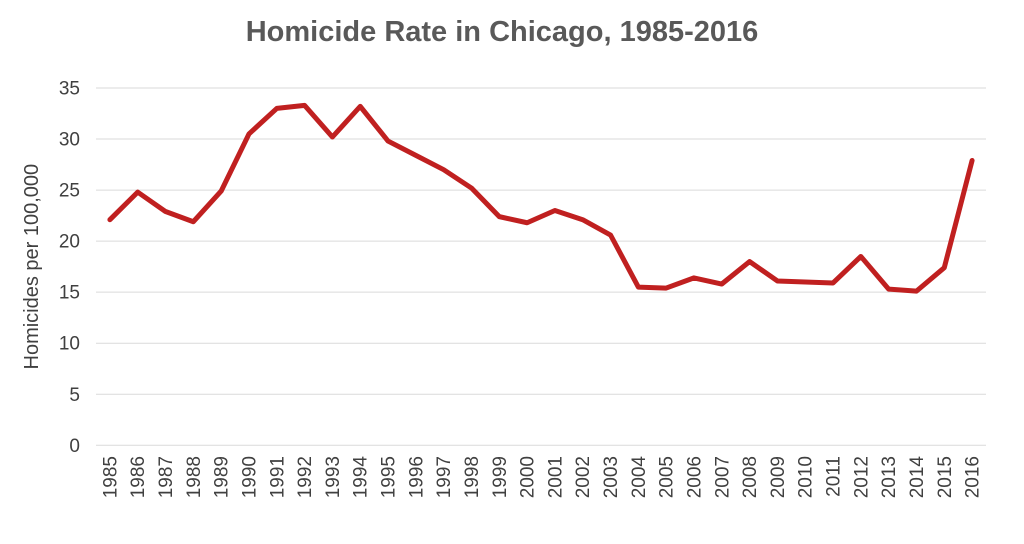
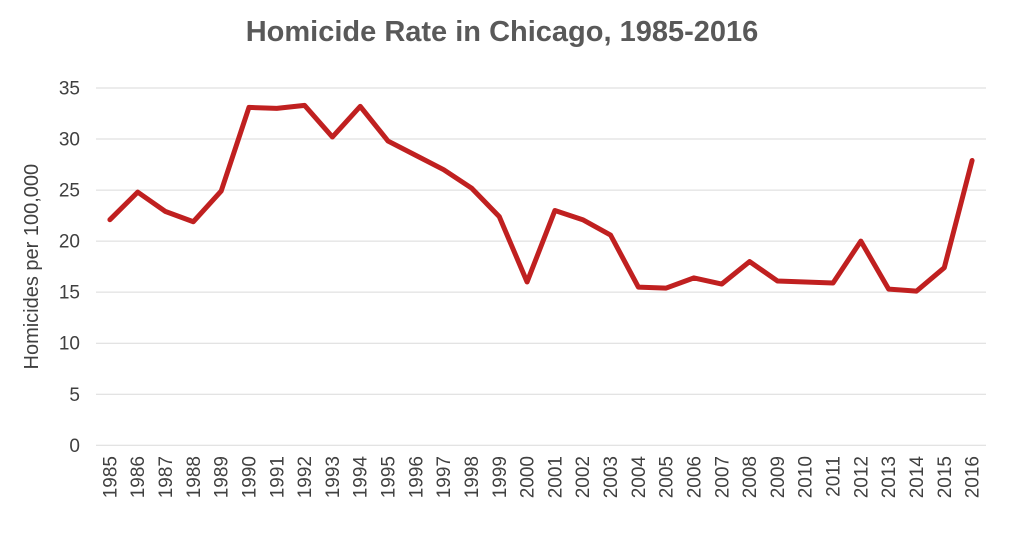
1990: 30.5 -> 33.1
2000: 21.8 -> 16.0
2012: 18.5 -> 20.0
